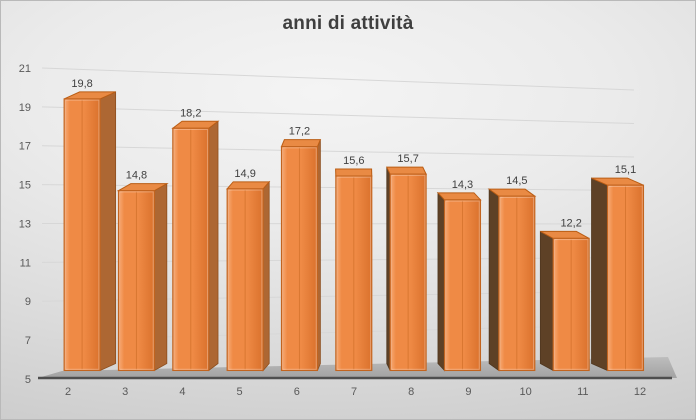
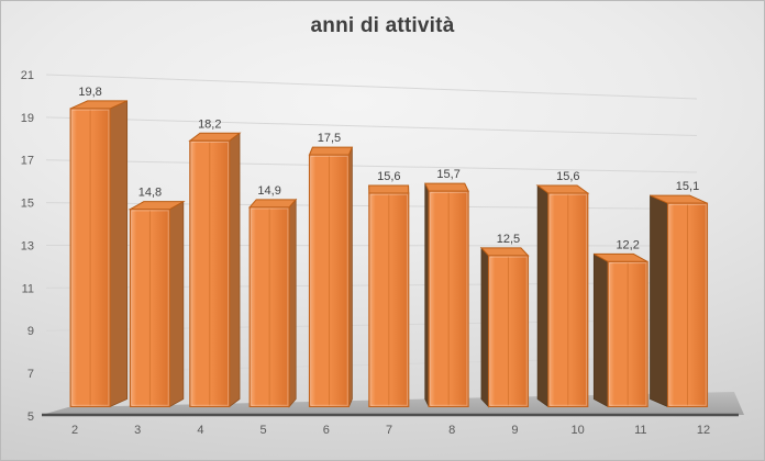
6: 17,2 -> 17,5
9: 14,3 -> 12,5
10: 14,5 -> 15,6
